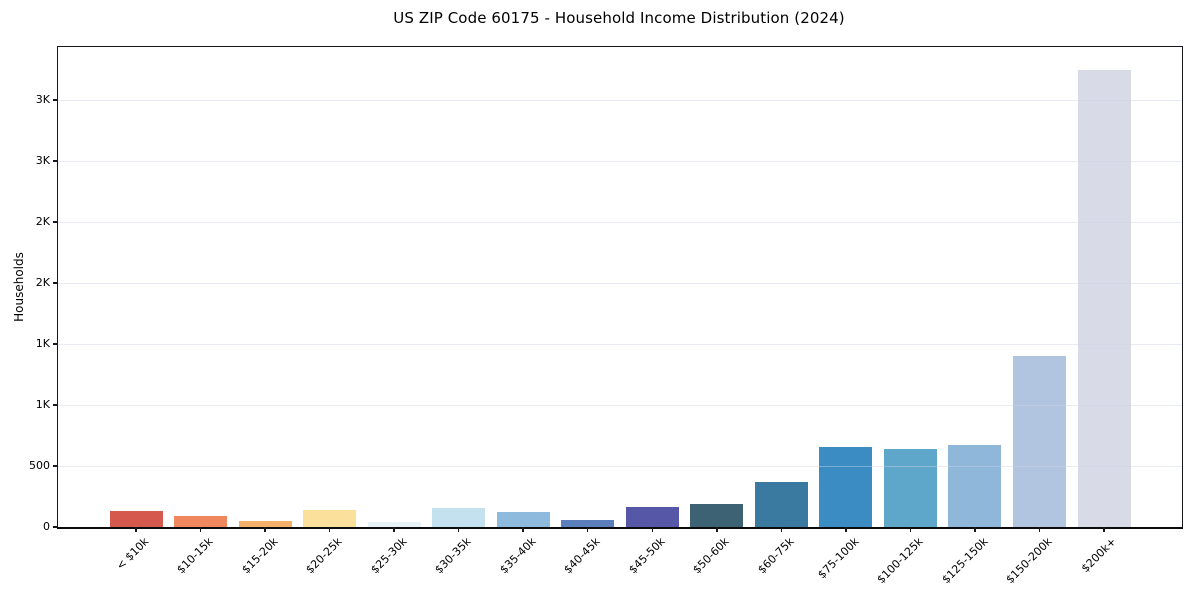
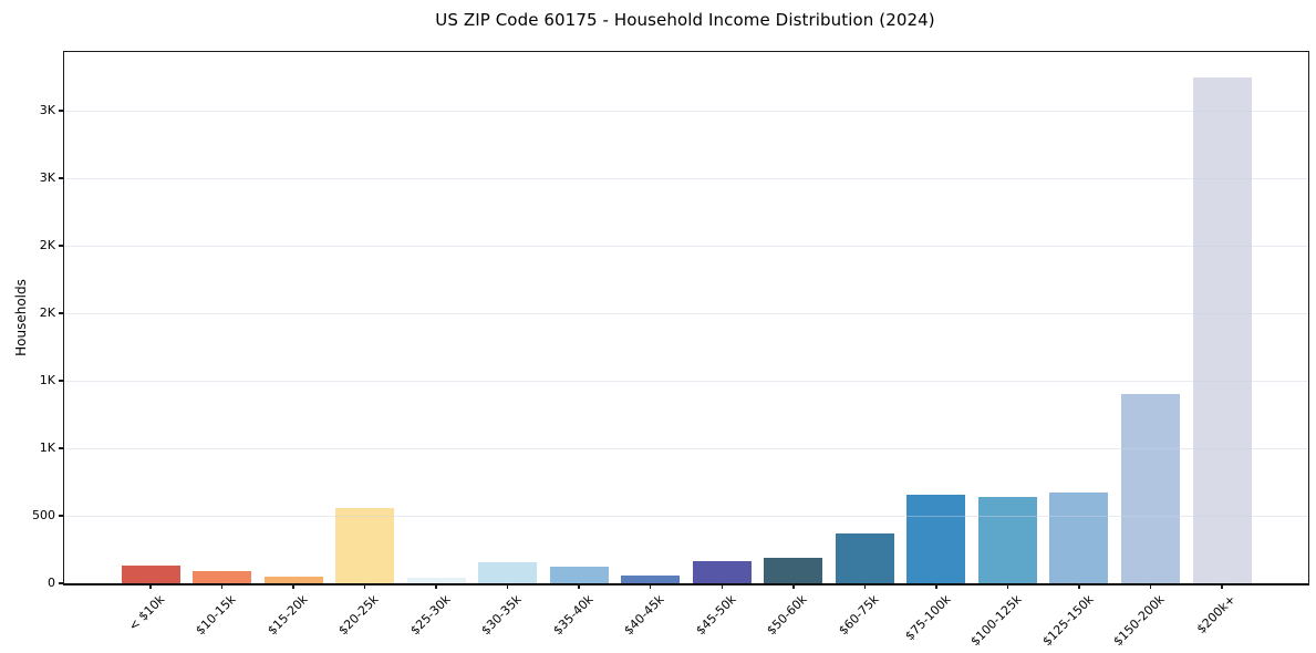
$20-25k: 0.14K -> 0.56K
